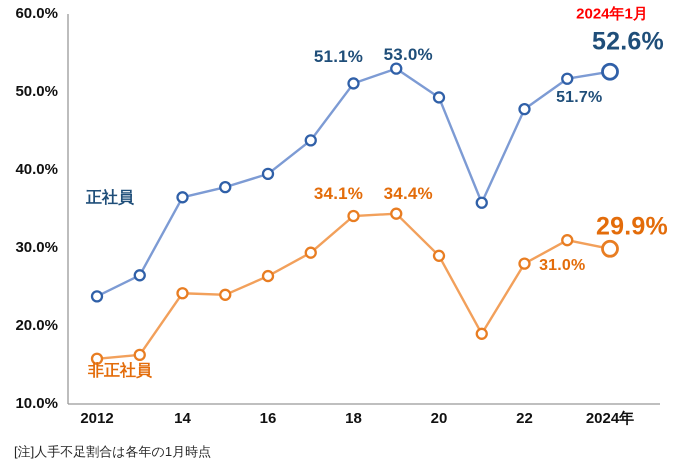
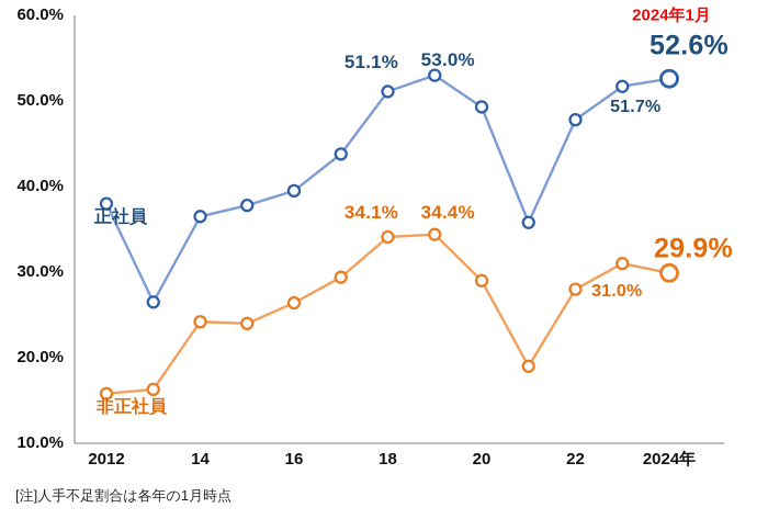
正社員/2012: 24% -> 38%
